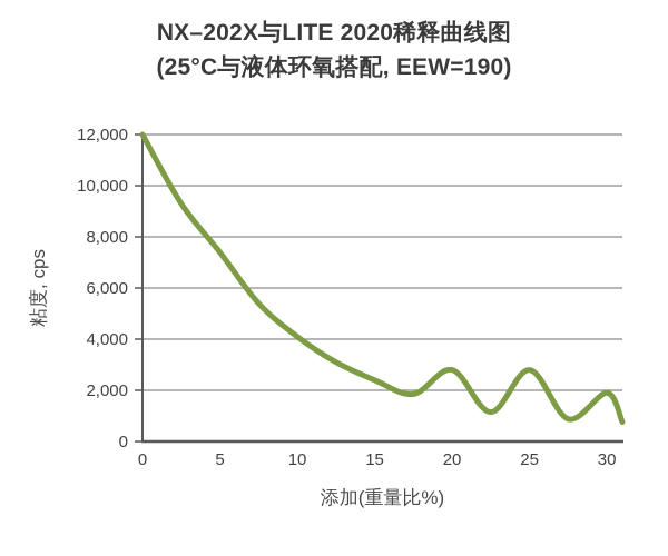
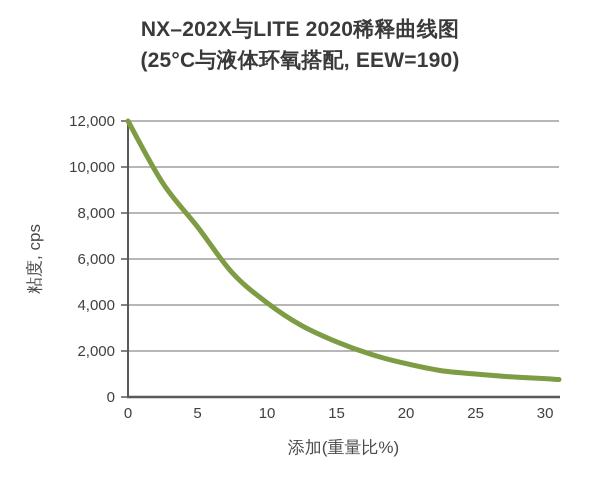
20: 2800 -> 1400
25: 2800 -> 1000
30: 1900 -> 800
